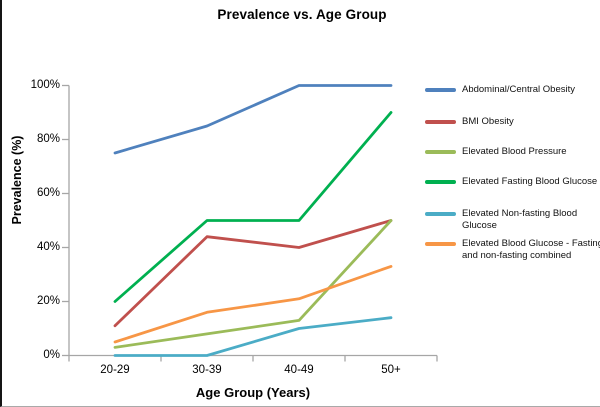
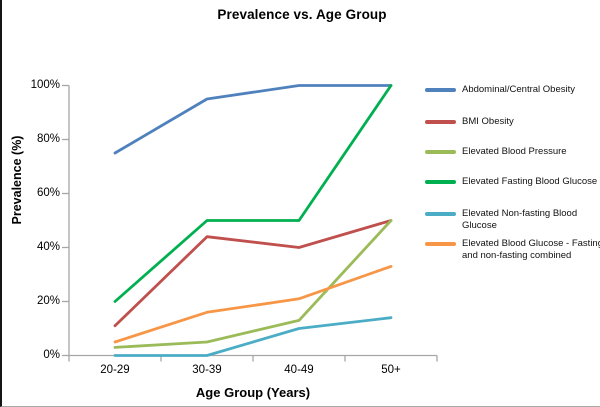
Abdominal/Central Obesity/30-39: 85% -> 95%
Elevated Blood Pressure/30-39: 8% -> 5%
Elevated Fasting Blood Glucose/50+: 90% -> 100%
